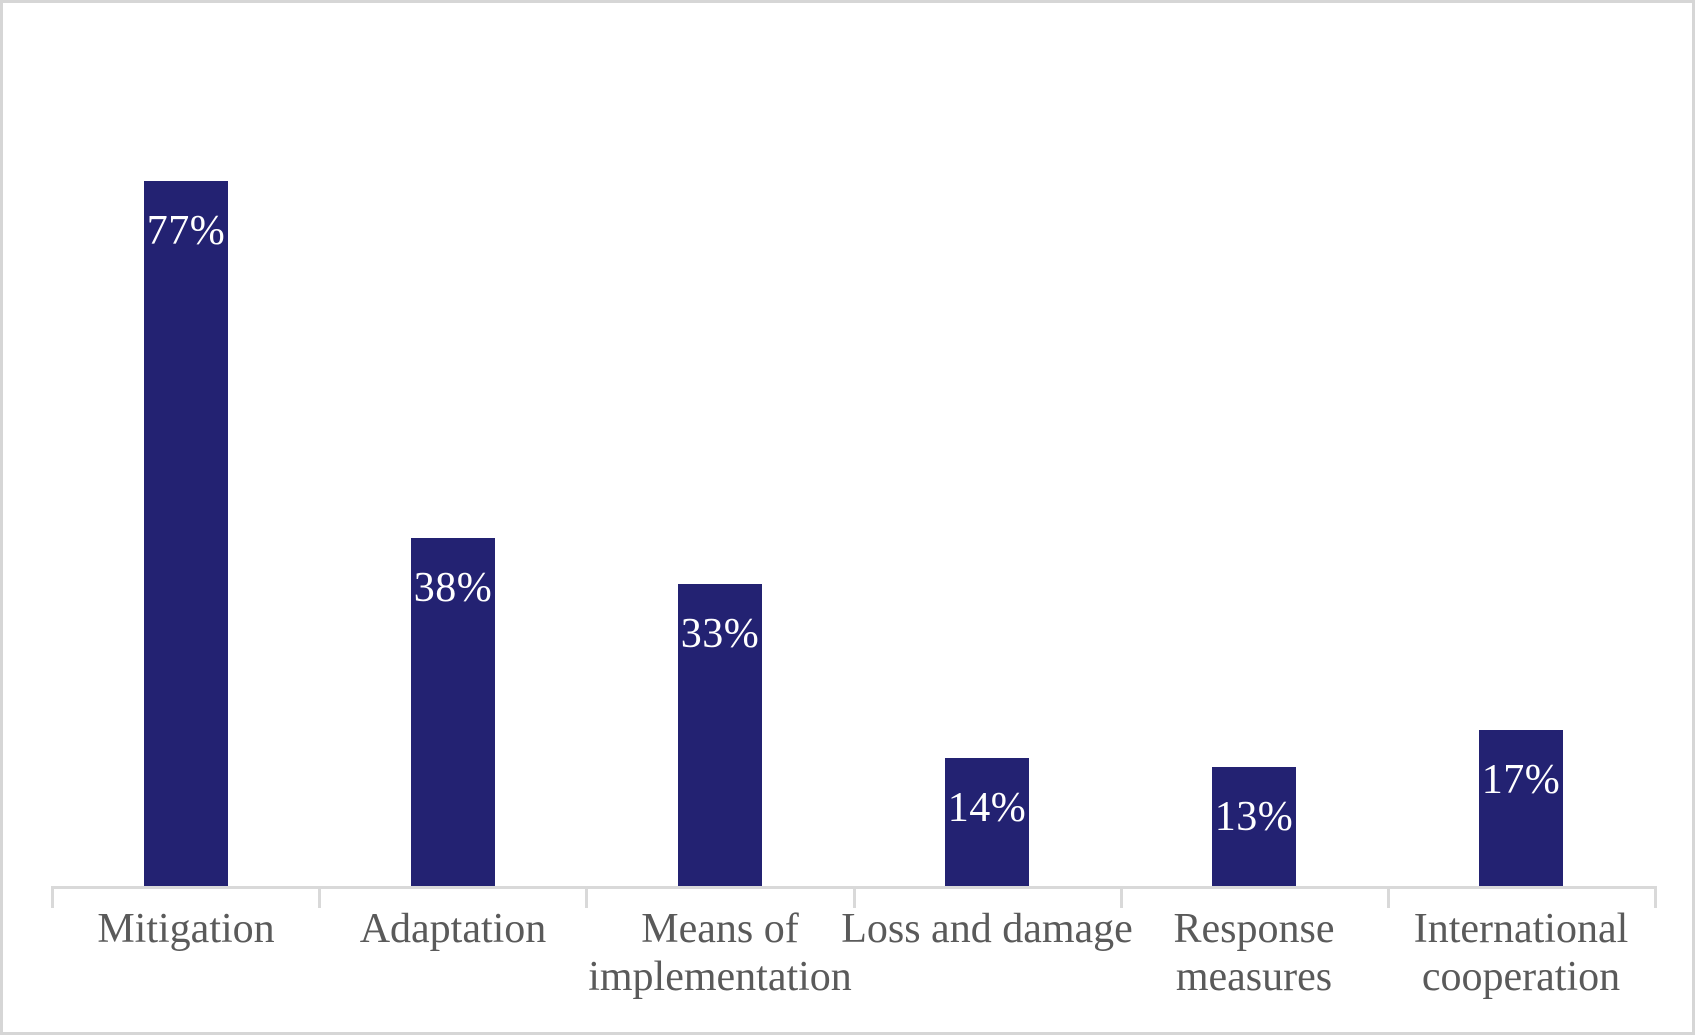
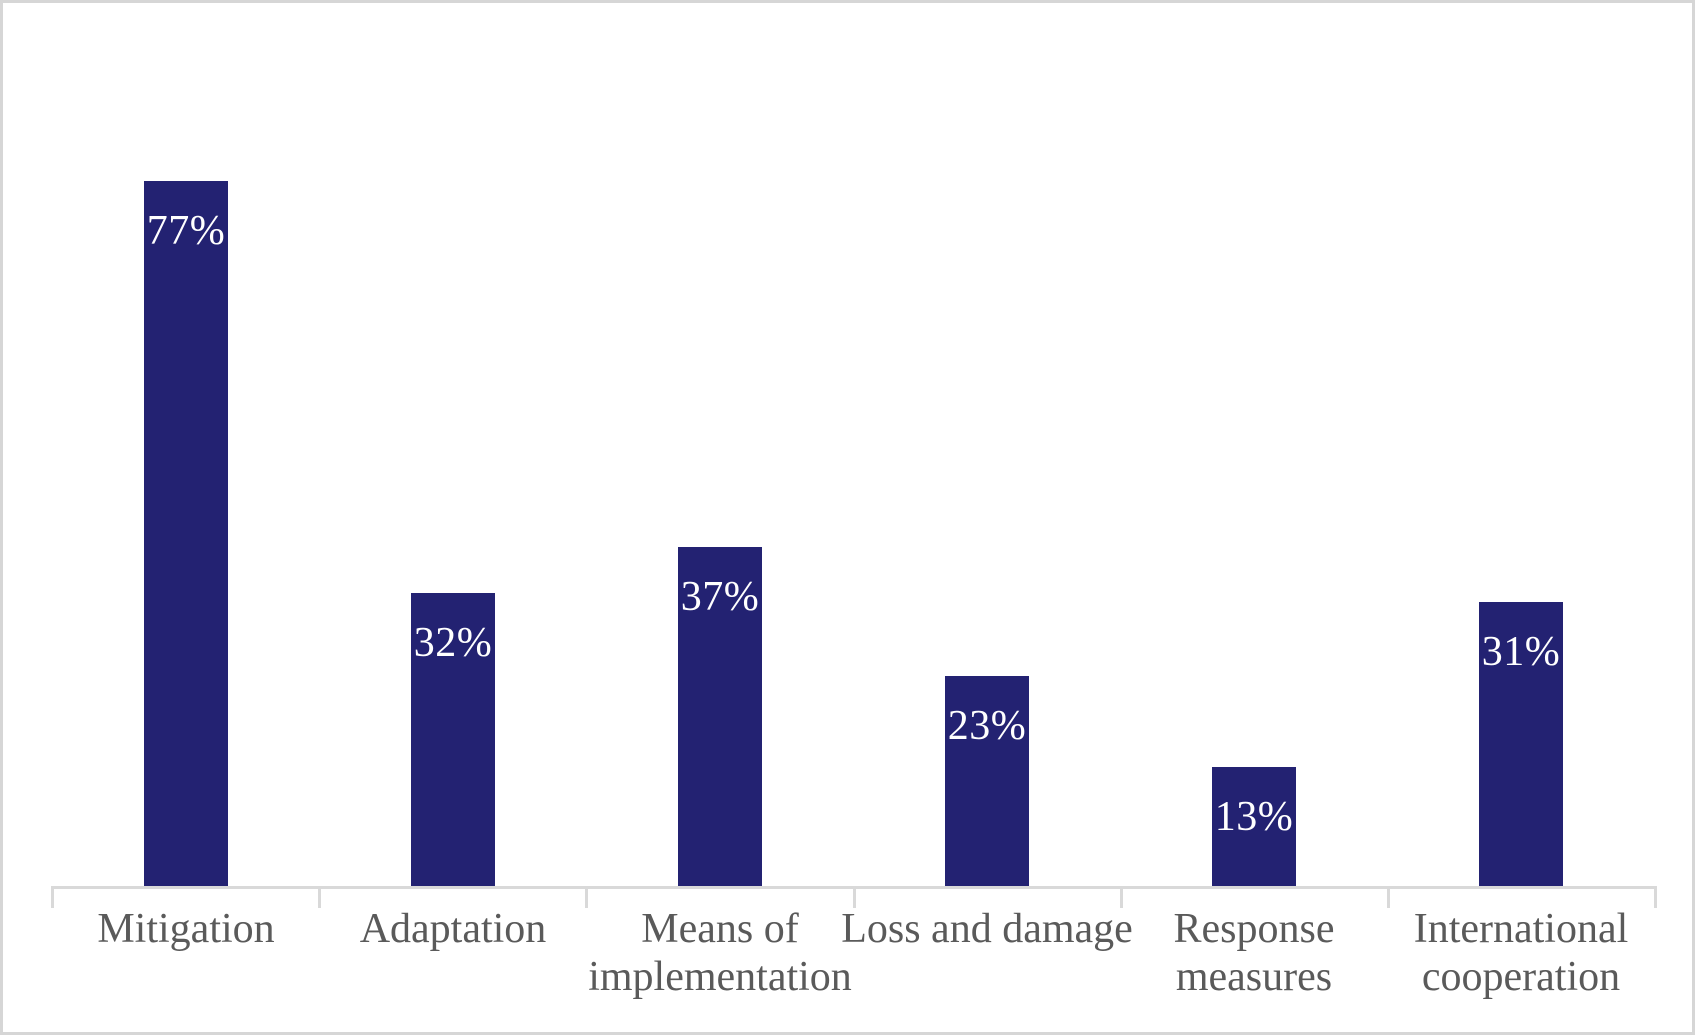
Adaptation: 38% -> 32%
Means of implementation: 33% -> 37%
Loss and damage: 14% -> 23%
International cooperation: 17% -> 31%
